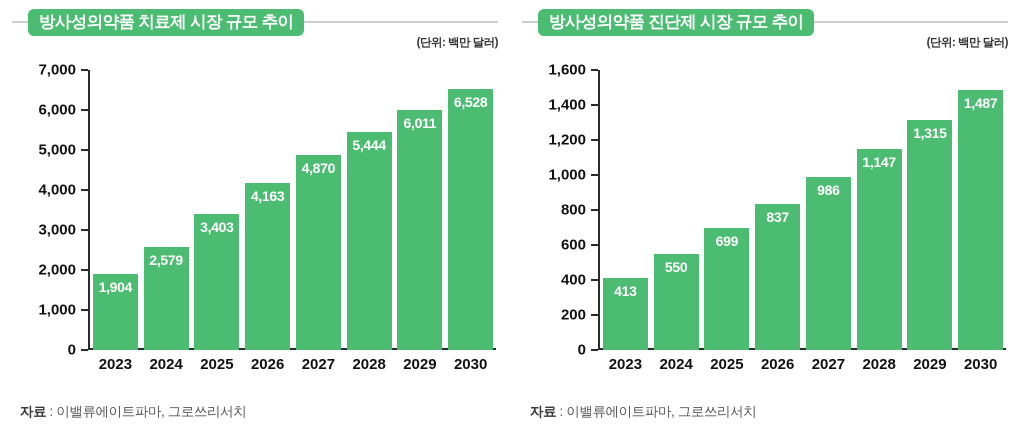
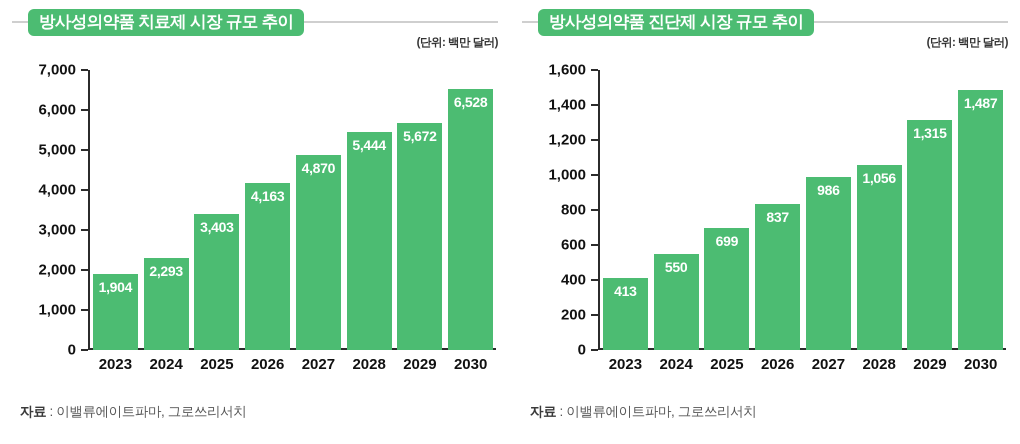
방사성의약품 치료제 시장 규모 추이/2024: 2,579 -> 2,293
방사성의약품 치료제 시장 규모 추이/2029: 6,011 -> 5,672
방사성의약품 진단제 시장 규모 추이/2028: 1,147 -> 1,056
